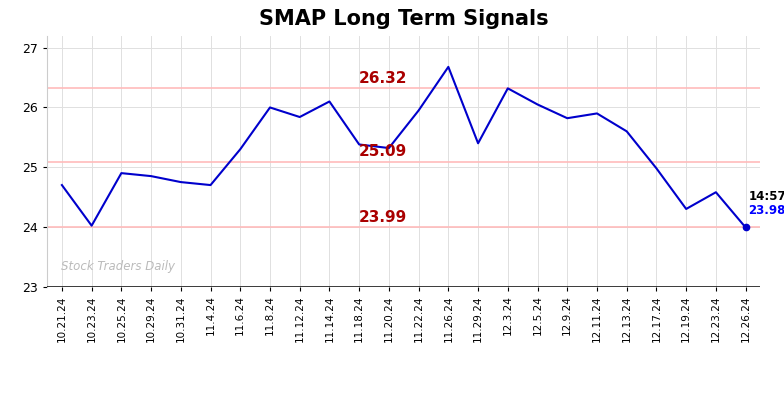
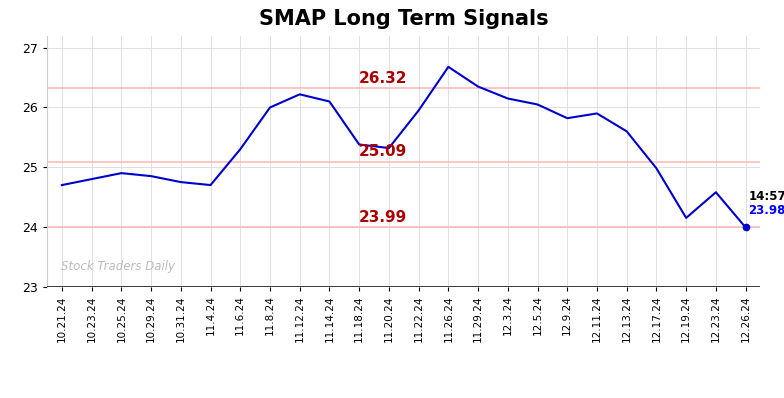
10.23.24: 24.02 -> 24.80
11.12.24: 25.84 -> 26.22
11.29.24: 25.40 -> 26.35
12.3.24: 26.32 -> 26.15
12.19.24: 24.30 -> 24.15
